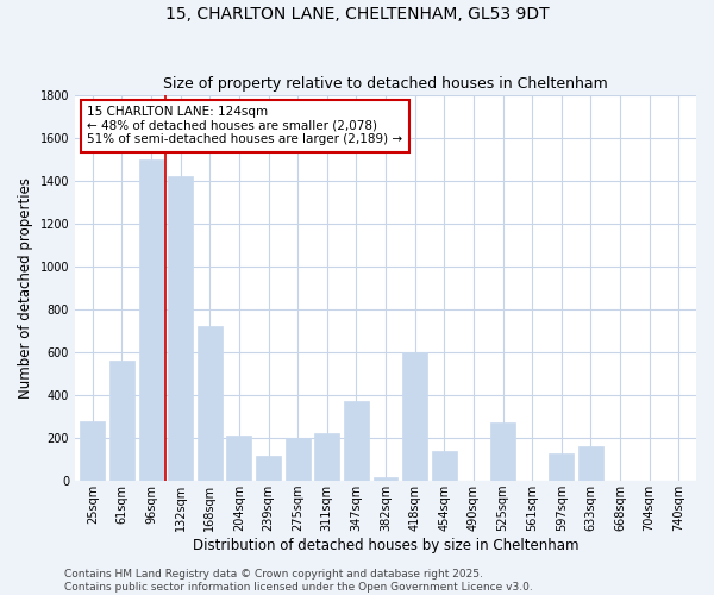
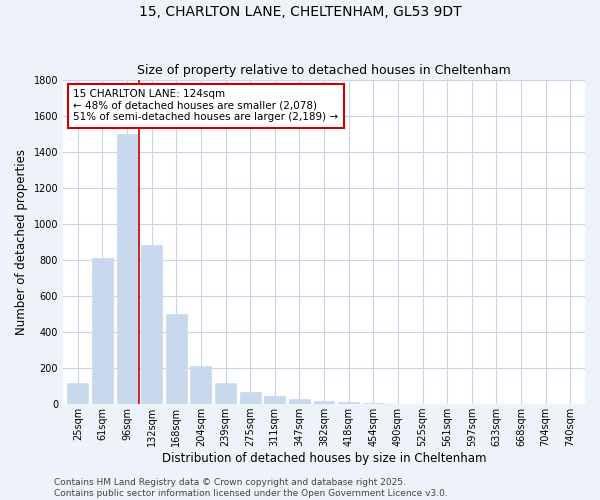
25sqm: 280 -> 120
61sqm: 560 -> 810
132sqm: 1420 -> 880
168sqm: 720 -> 500
275sqm: 200 -> 60
311sqm: 220 -> 40
347sqm: 370 -> 30
418sqm: 600 -> 10
454sqm: 140 -> 0
525sqm: 270 -> 0
597sqm: 130 -> 0
633sqm: 160 -> 0
